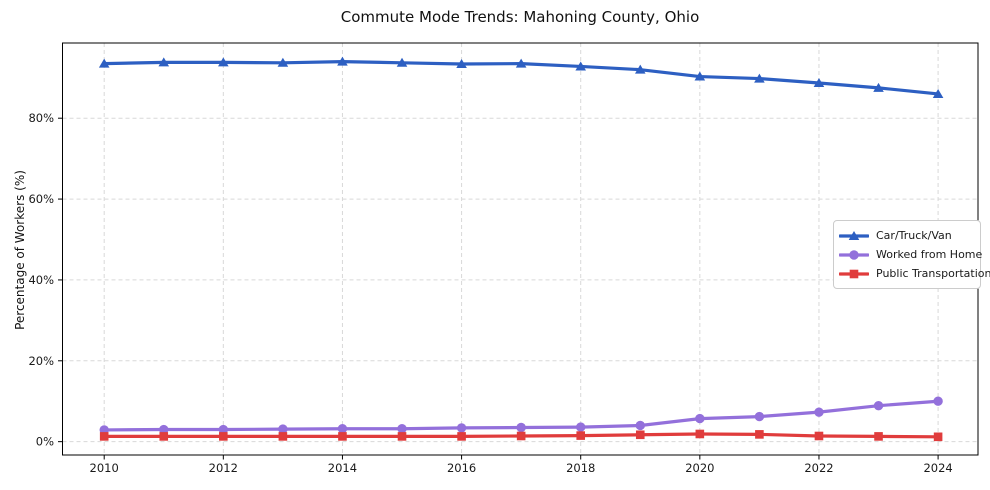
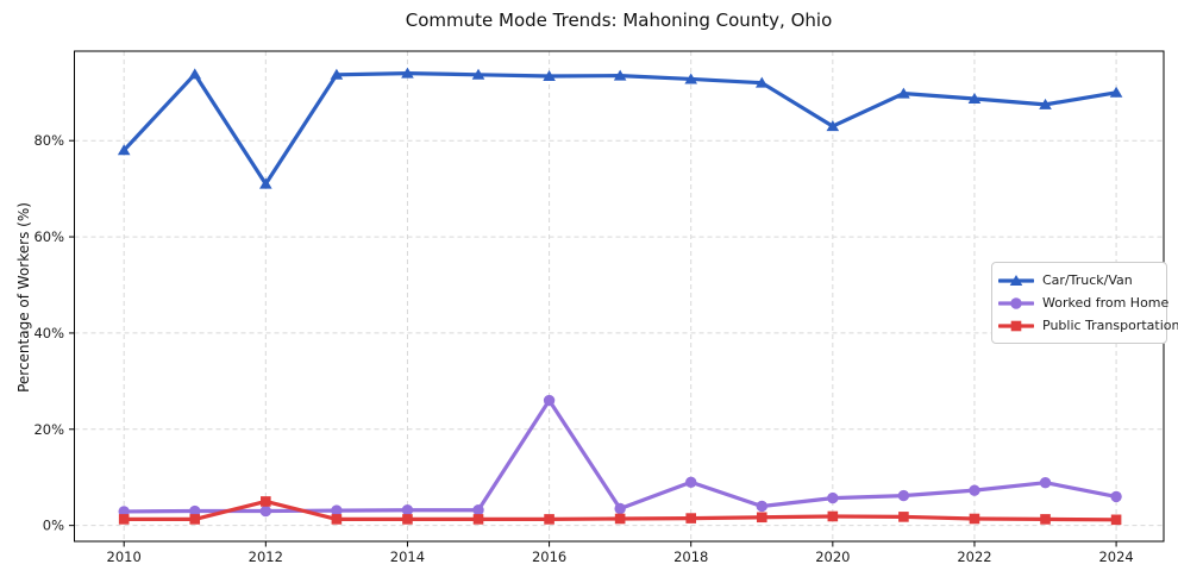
Car/Truck/Van/2010: 94% -> 78%
Car/Truck/Van/2012: 94% -> 71%
Public Transportation/2012: 1% -> 5%
Worked from Home/2016: 3% -> 26%
Worked from Home/2018: 4% -> 9%
Car/Truck/Van/2020: 90% -> 83%
Car/Truck/Van/2024: 86% -> 90%
Worked from Home/2024: 10% -> 6%
